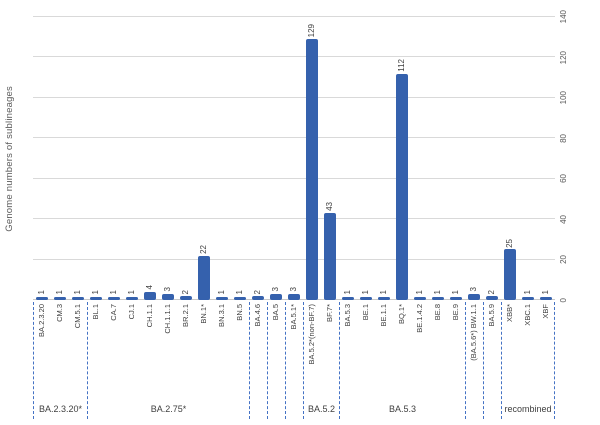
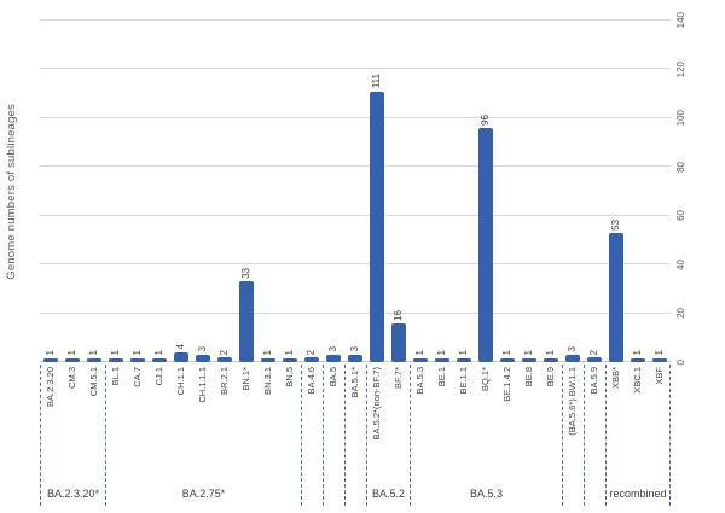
BN.1*: 22 -> 33
BA.5.2*(non-BF.7): 129 -> 111
BF.7*: 43 -> 16
BQ.1*: 112 -> 96
XBB*: 25 -> 53
